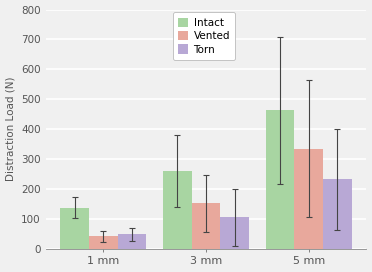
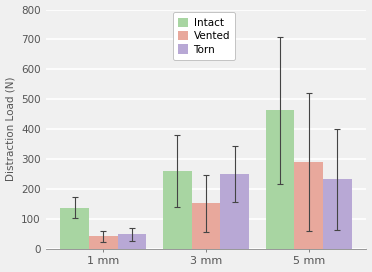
Torn/3 mm: 105 -> 250
Vented/5 mm: 335 -> 290
